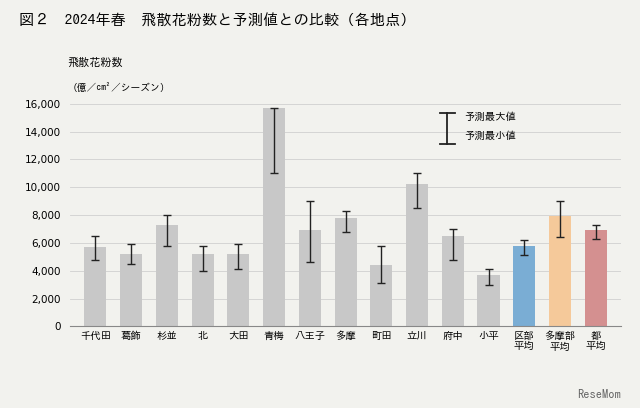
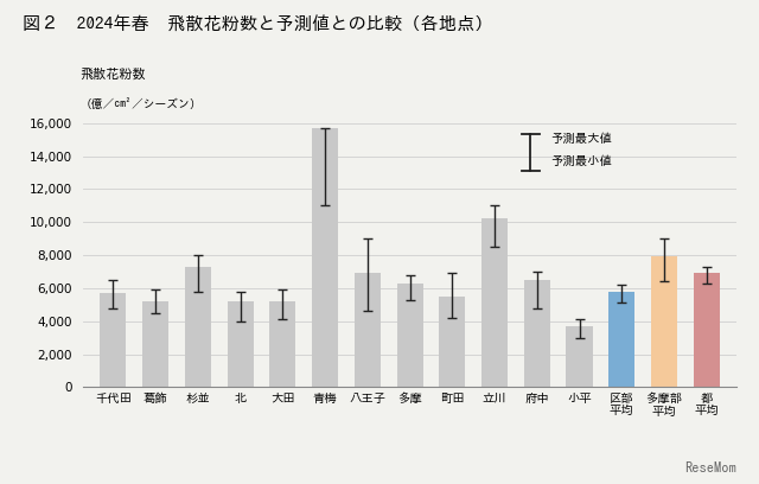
多摩: 7,800 -> 6,300
町田: 4,400 -> 5,500
